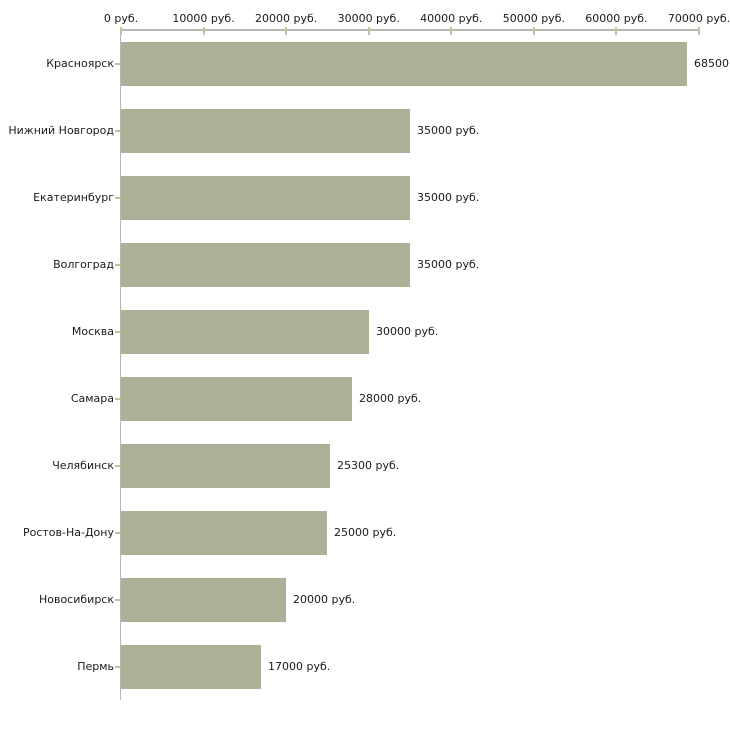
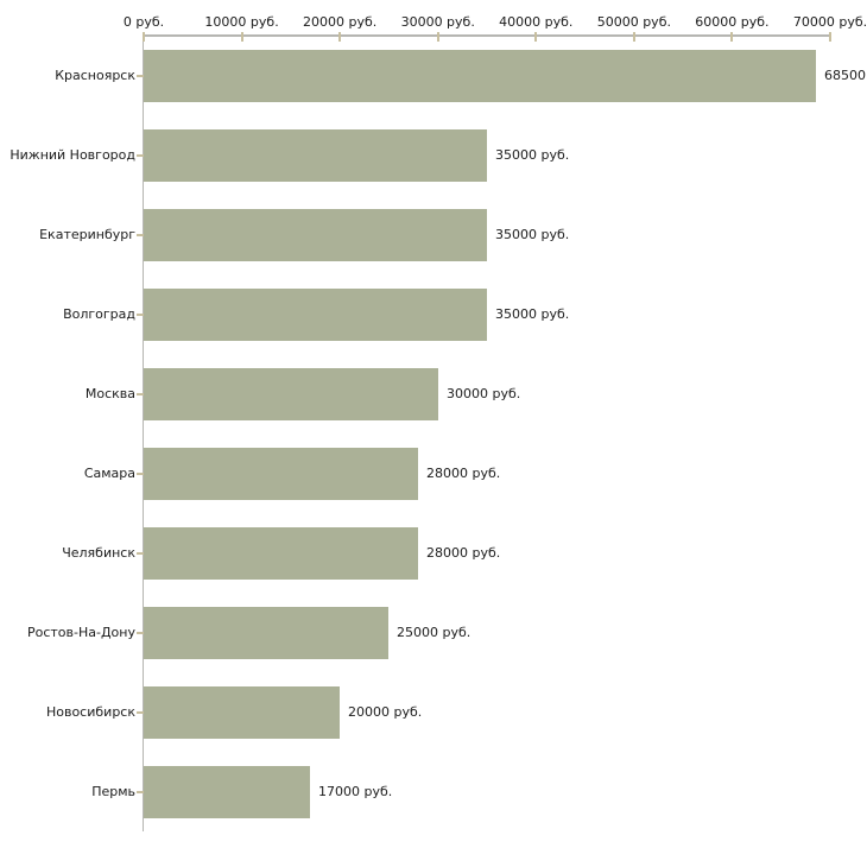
Челябинск: 25300 -> 28000
